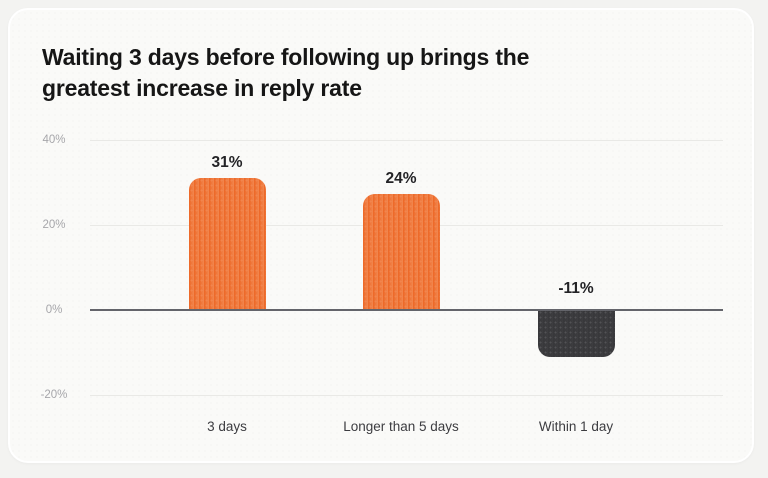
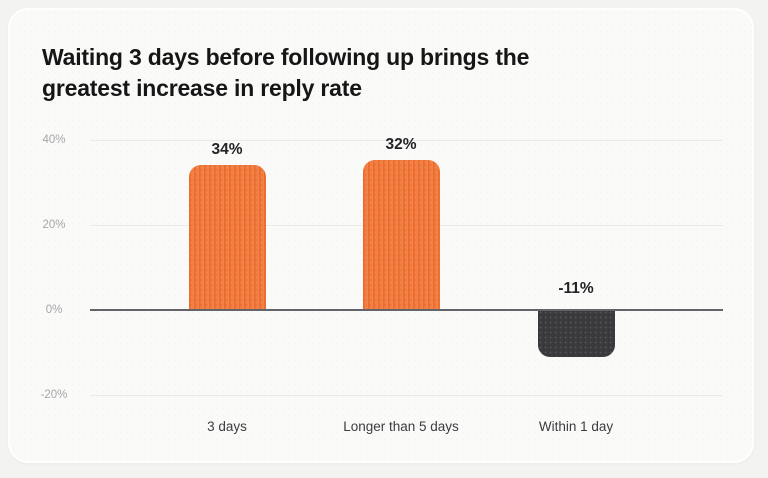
3 days: 31% -> 34%
Longer than 5 days: 24% -> 32%
